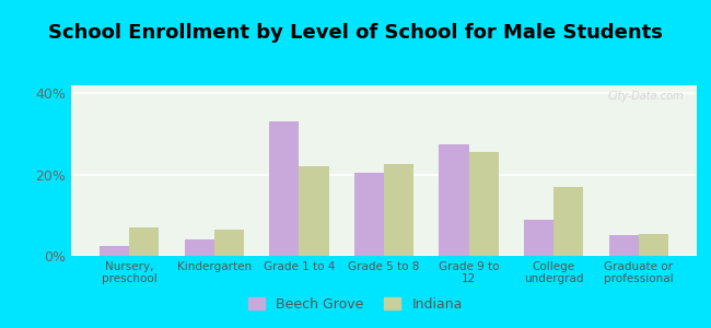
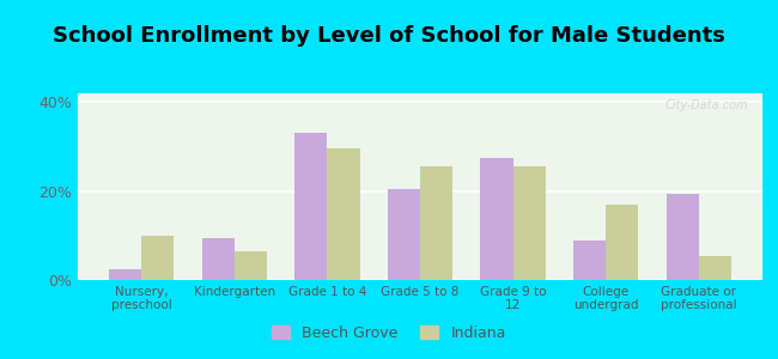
Indiana/Nursery, preschool: 7.0% -> 10.0%
Beech Grove/Kindergarten: 4.0% -> 9.5%
Indiana/Grade 1 to 4: 22.0% -> 29.5%
Indiana/Grade 5 to 8: 22.5% -> 25.5%
Beech Grove/Graduate or professional: 5.0% -> 19.5%
